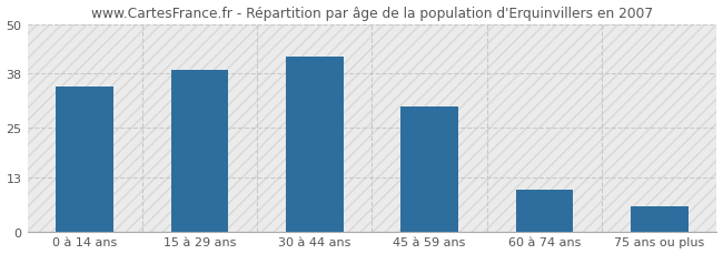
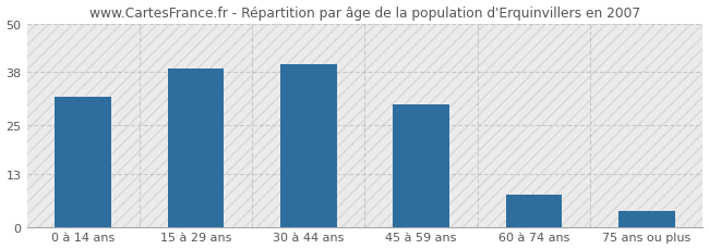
0 à 14 ans: 35 -> 32
30 à 44 ans: 42 -> 40
60 à 74 ans: 10 -> 8
75 ans ou plus: 6 -> 4
